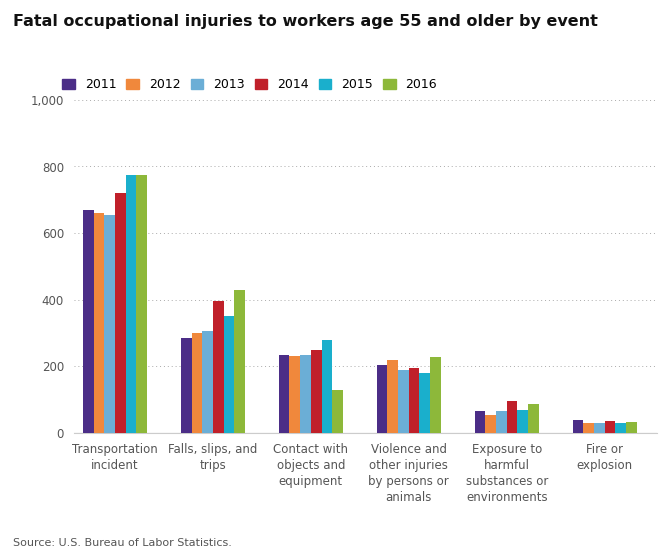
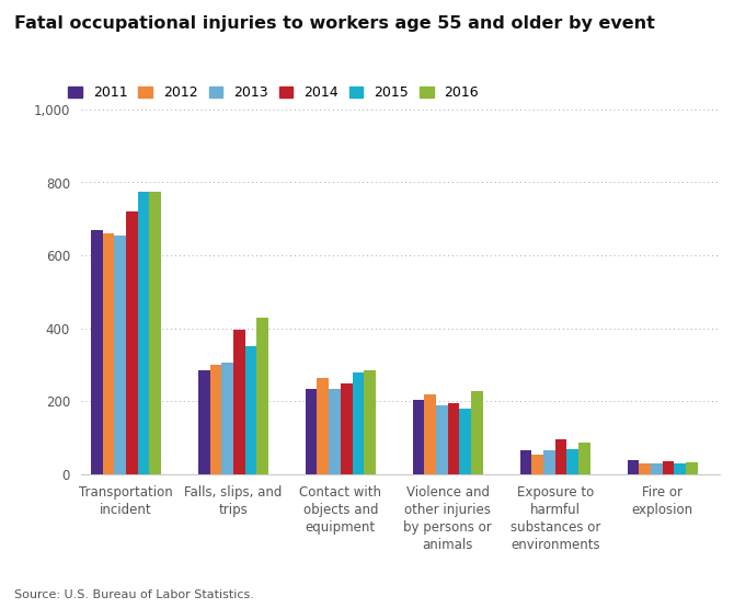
2012/Contact with objects and equipment: 230 -> 265
2016/Contact with objects and equipment: 130 -> 285
